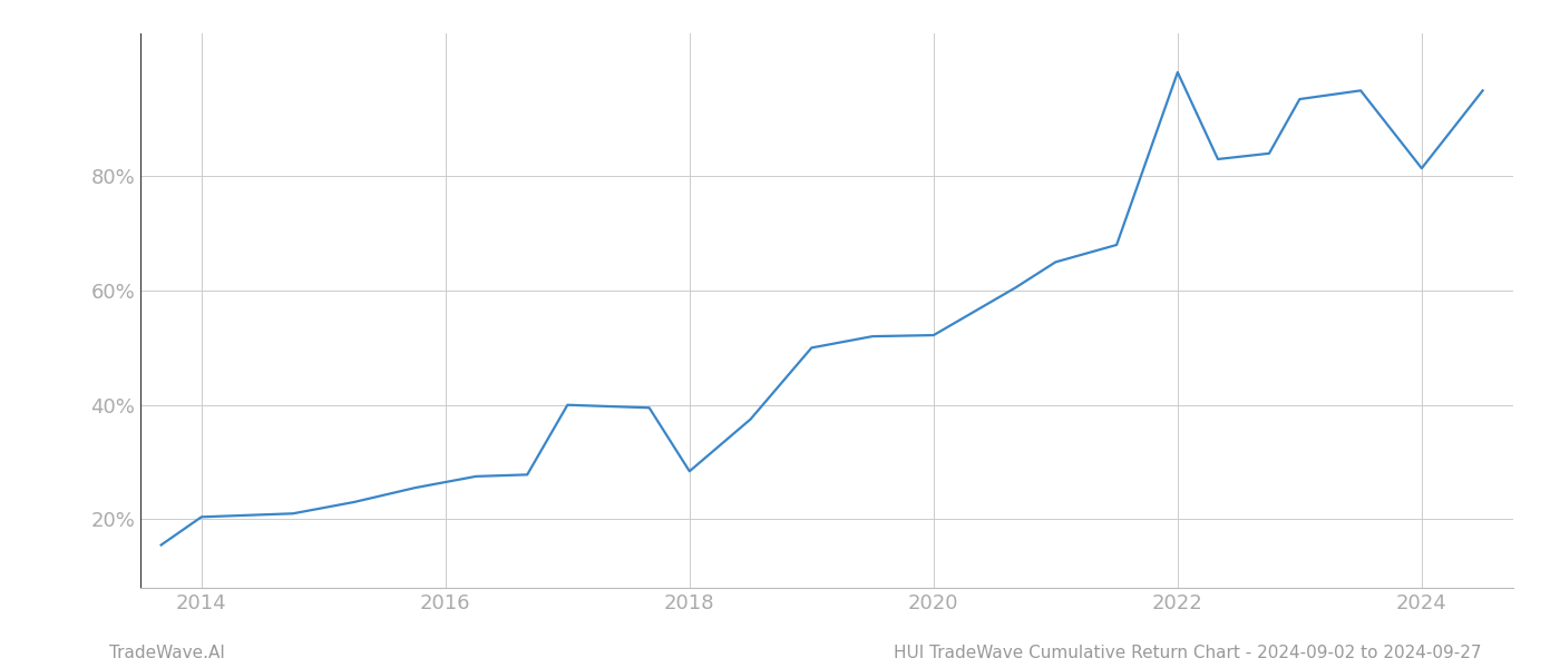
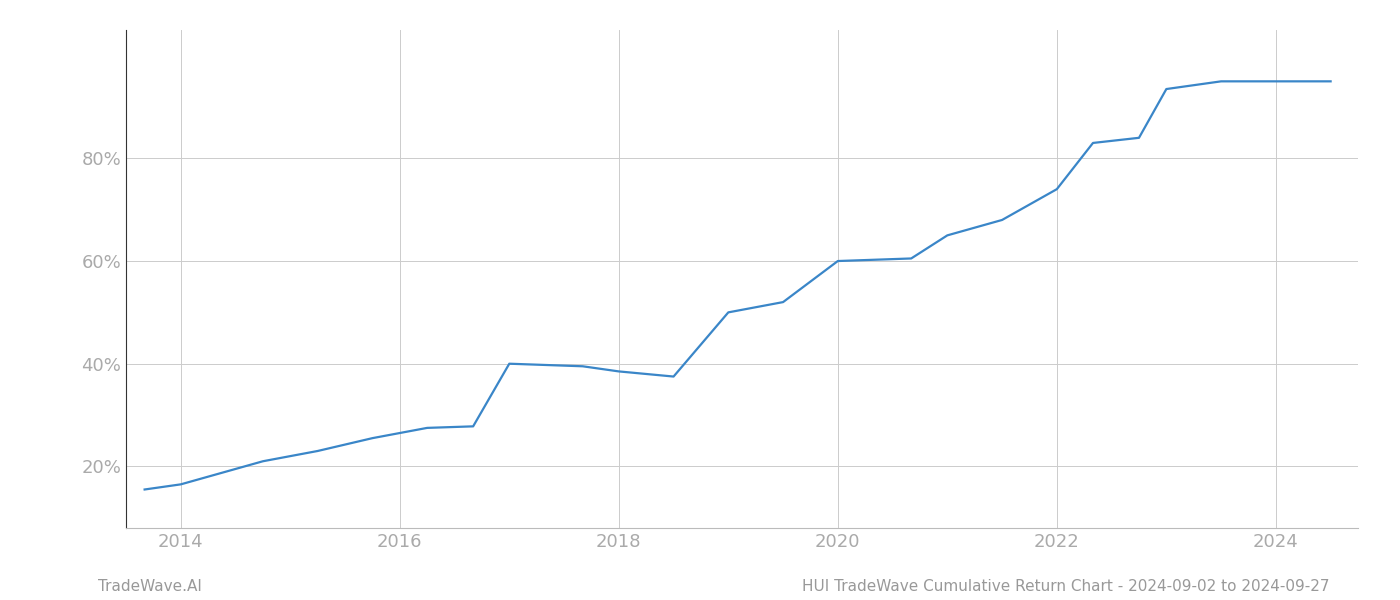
2014: 20.4% -> 16.5%
2018: 28.4% -> 38.5%
2020: 52.2% -> 60.0%
2022: 98.2% -> 74.0%
2024: 81.4% -> 95.0%
